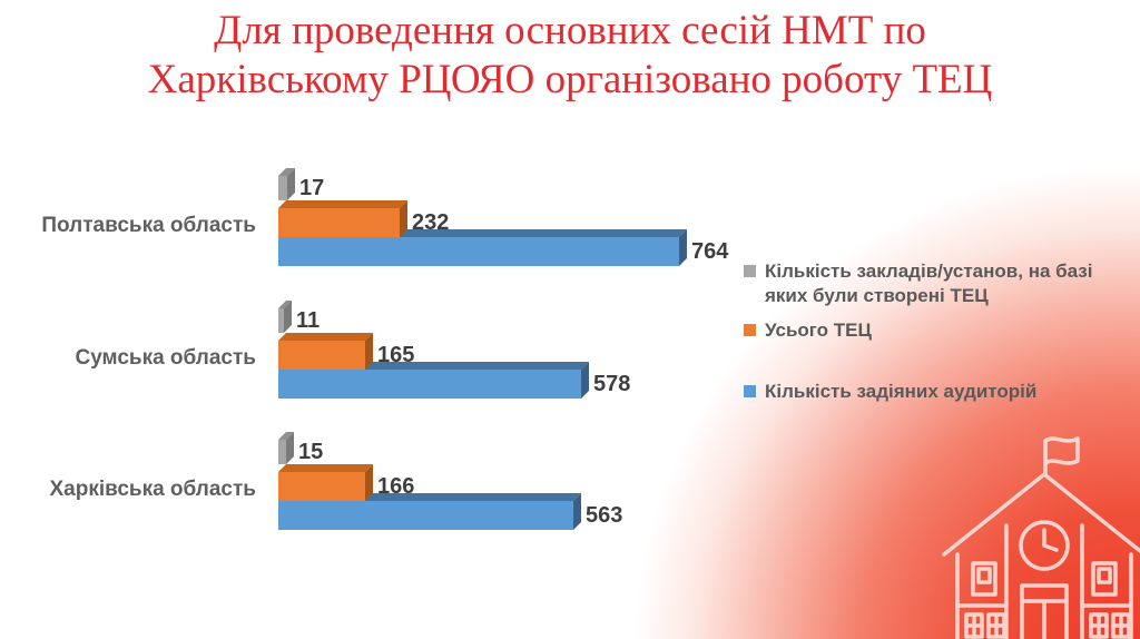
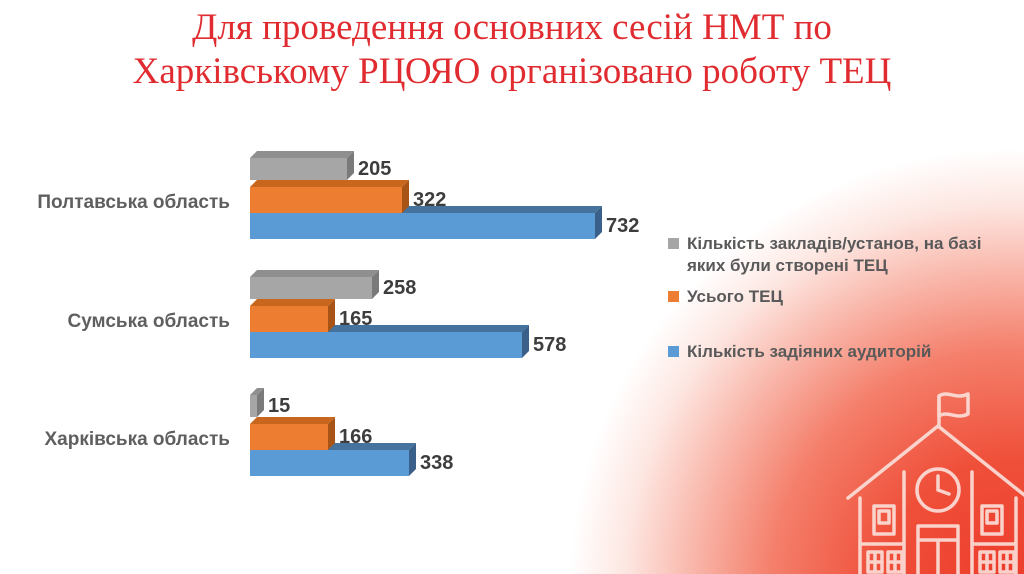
Кількість закладів/установ, на базі яких були створені ТЕЦ/Полтавська область: 17 -> 205
Усього ТЕЦ/Полтавська область: 232 -> 322
Кількість задіяних аудиторій/Полтавська область: 764 -> 732
Кількість закладів/установ, на базі яких були створені ТЕЦ/Сумська область: 11 -> 258
Кількість задіяних аудиторій/Харківська область: 563 -> 338
